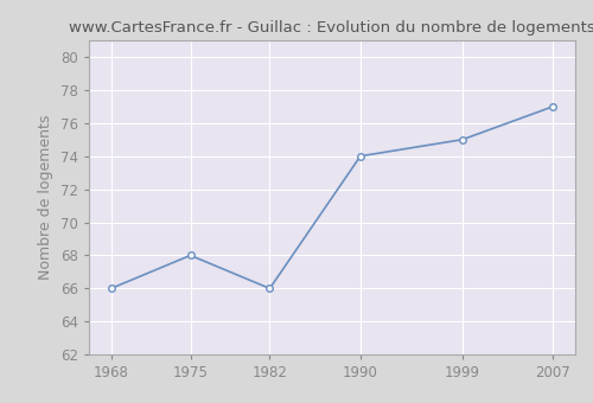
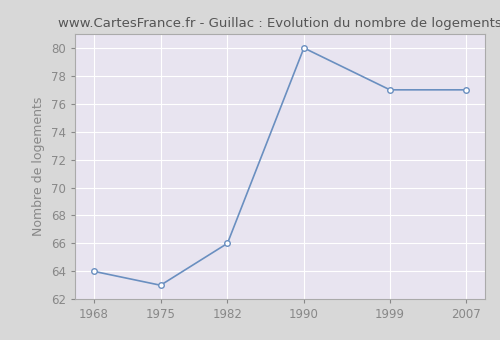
1968: 66 -> 64
1975: 68 -> 63
1990: 74 -> 80
1999: 75 -> 77
